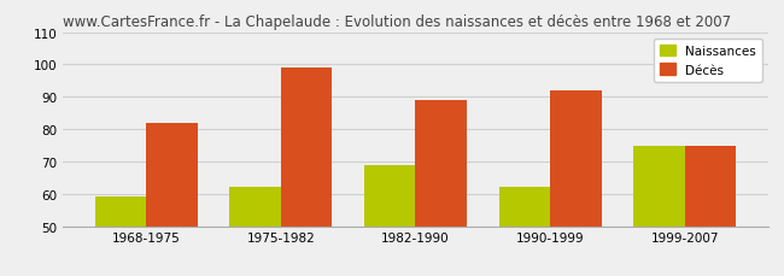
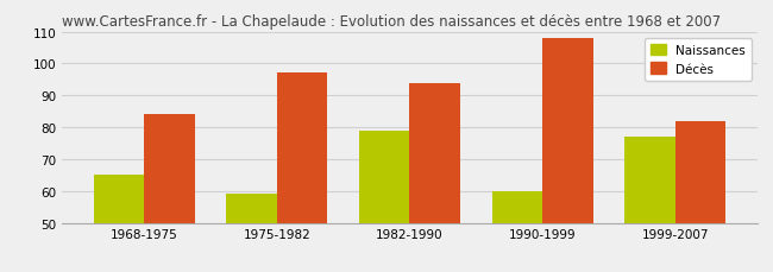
Naissances/1968-1975: 59 -> 65
Décès/1968-1975: 82 -> 84
Naissances/1975-1982: 62 -> 59
Décès/1975-1982: 99 -> 97
Naissances/1982-1990: 69 -> 79
Décès/1982-1990: 89 -> 94
Naissances/1990-1999: 62 -> 60
Décès/1990-1999: 92 -> 108
Naissances/1999-2007: 75 -> 77
Décès/1999-2007: 75 -> 82
